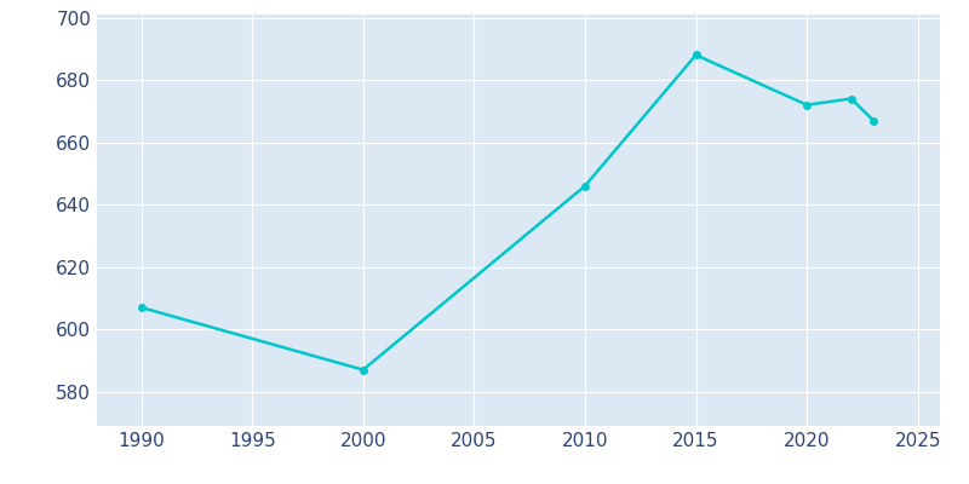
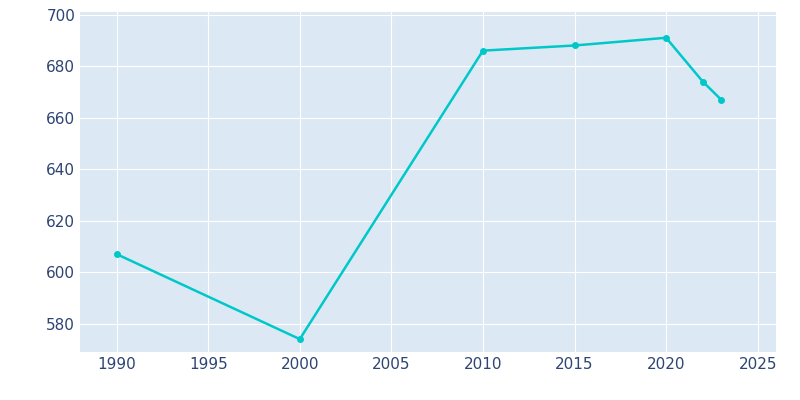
2000: 587 -> 574
2010: 646 -> 686
2020: 672 -> 691
